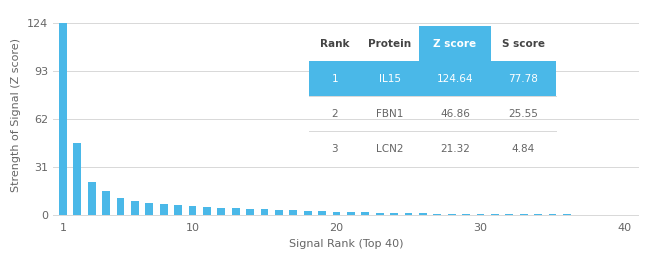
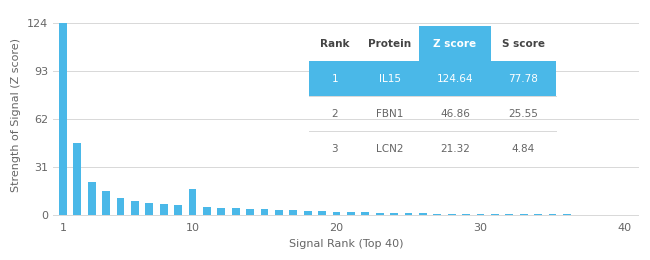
10: 6 -> 17
